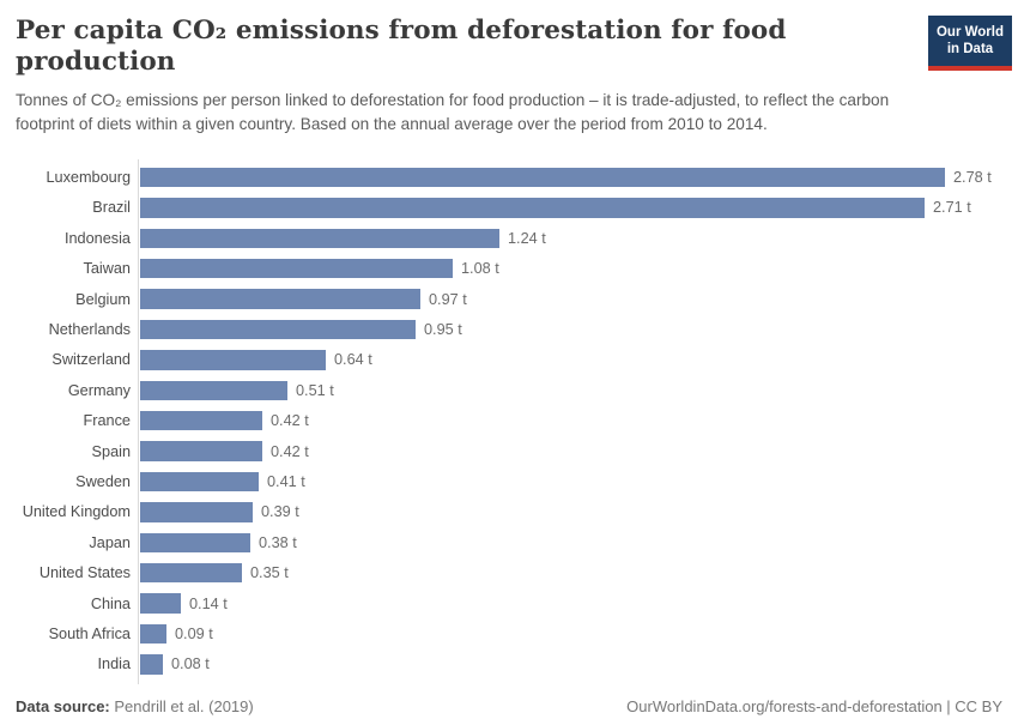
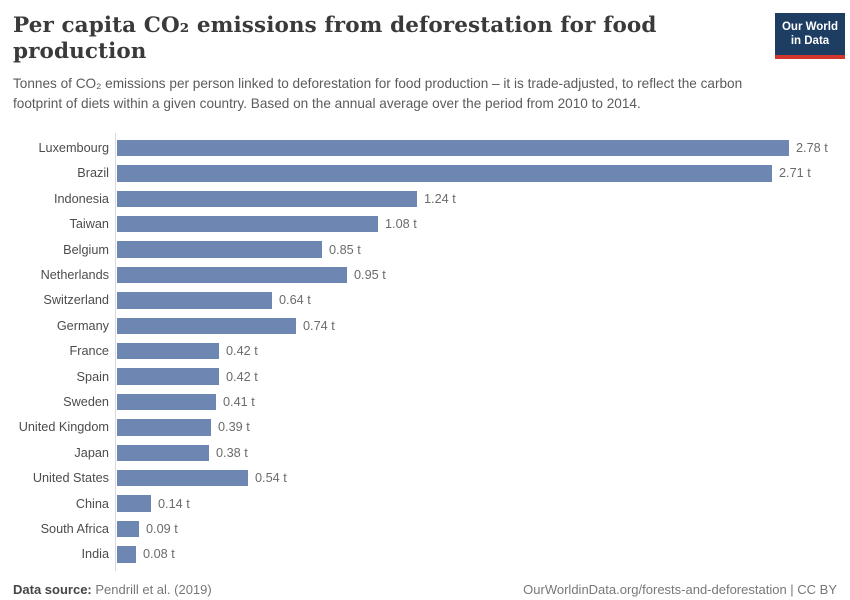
Belgium: 0.97 -> 0.85
Germany: 0.51 -> 0.74
United States: 0.35 -> 0.54
